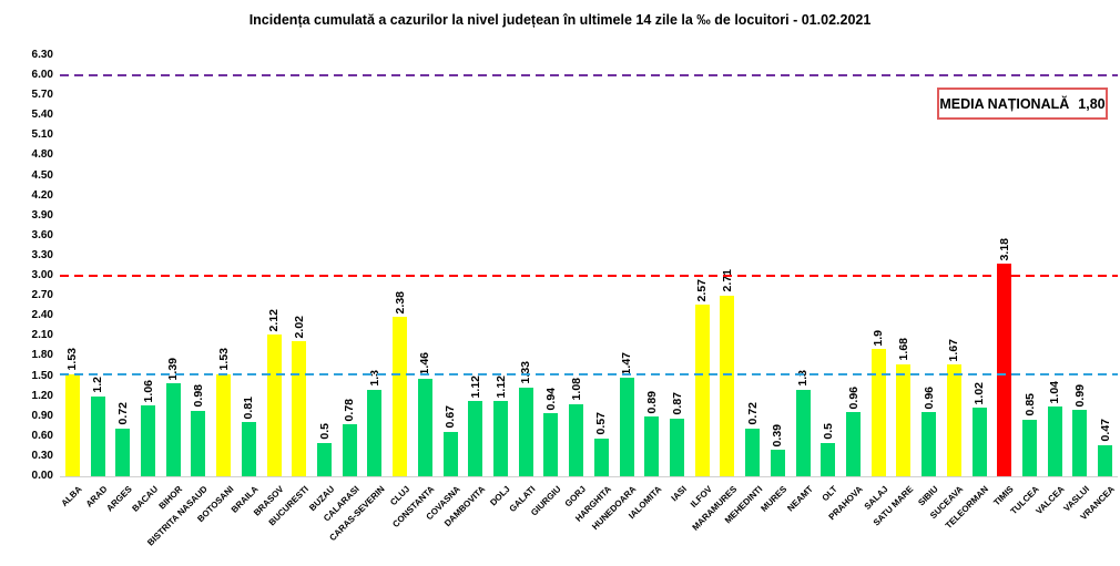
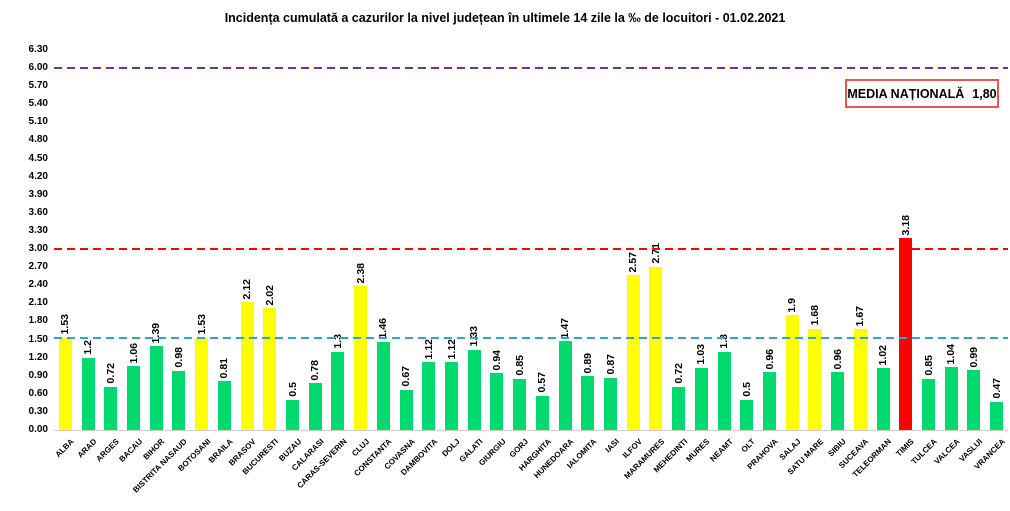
GORJ: 1.08 -> 0.85
MURES: 0.39 -> 1.03
